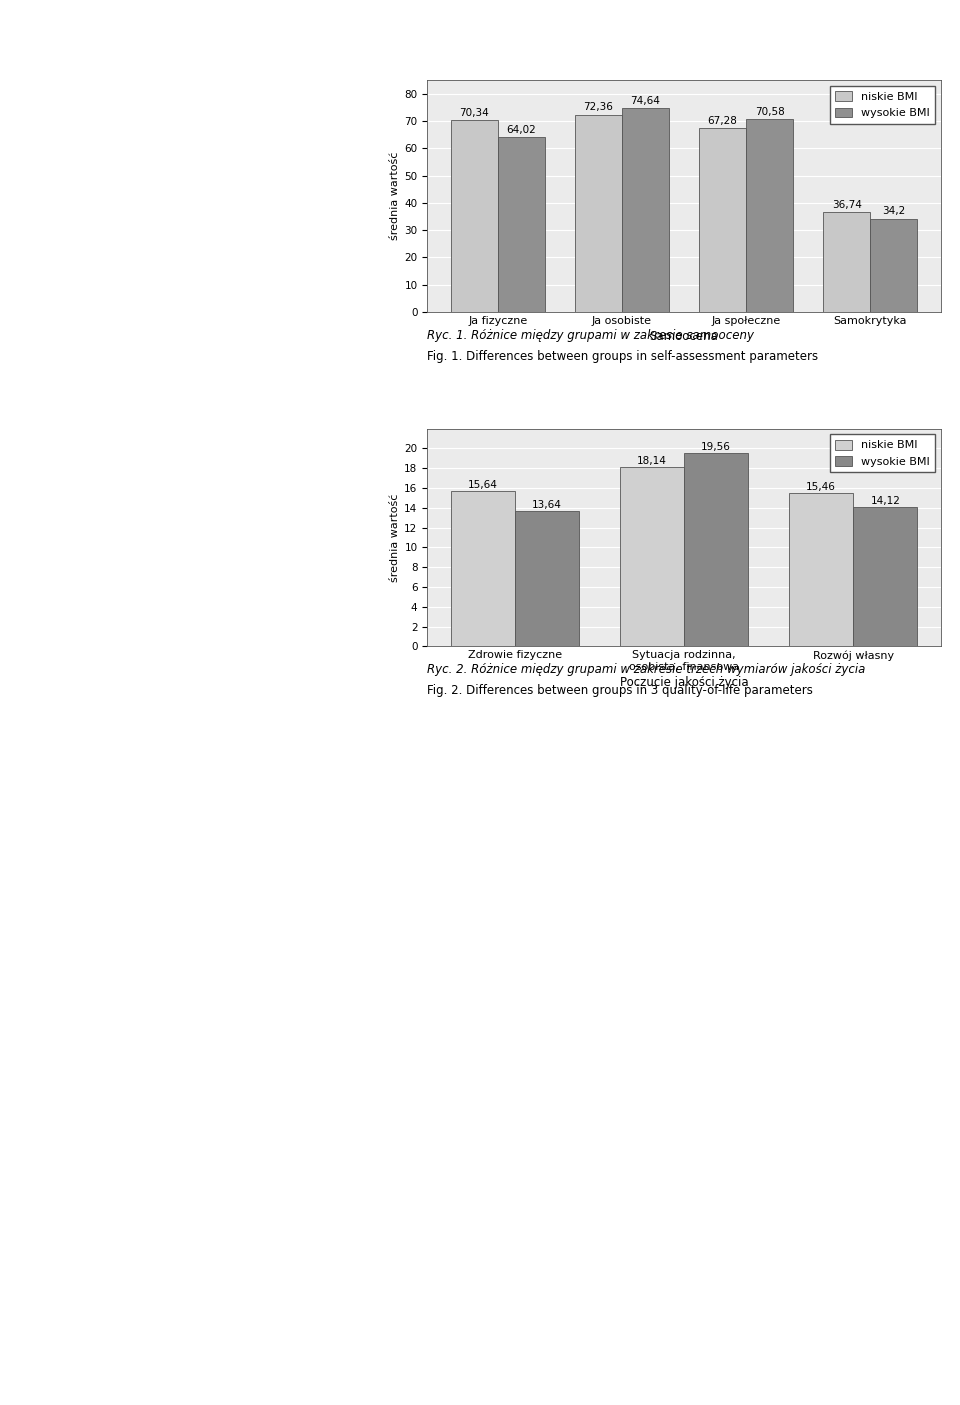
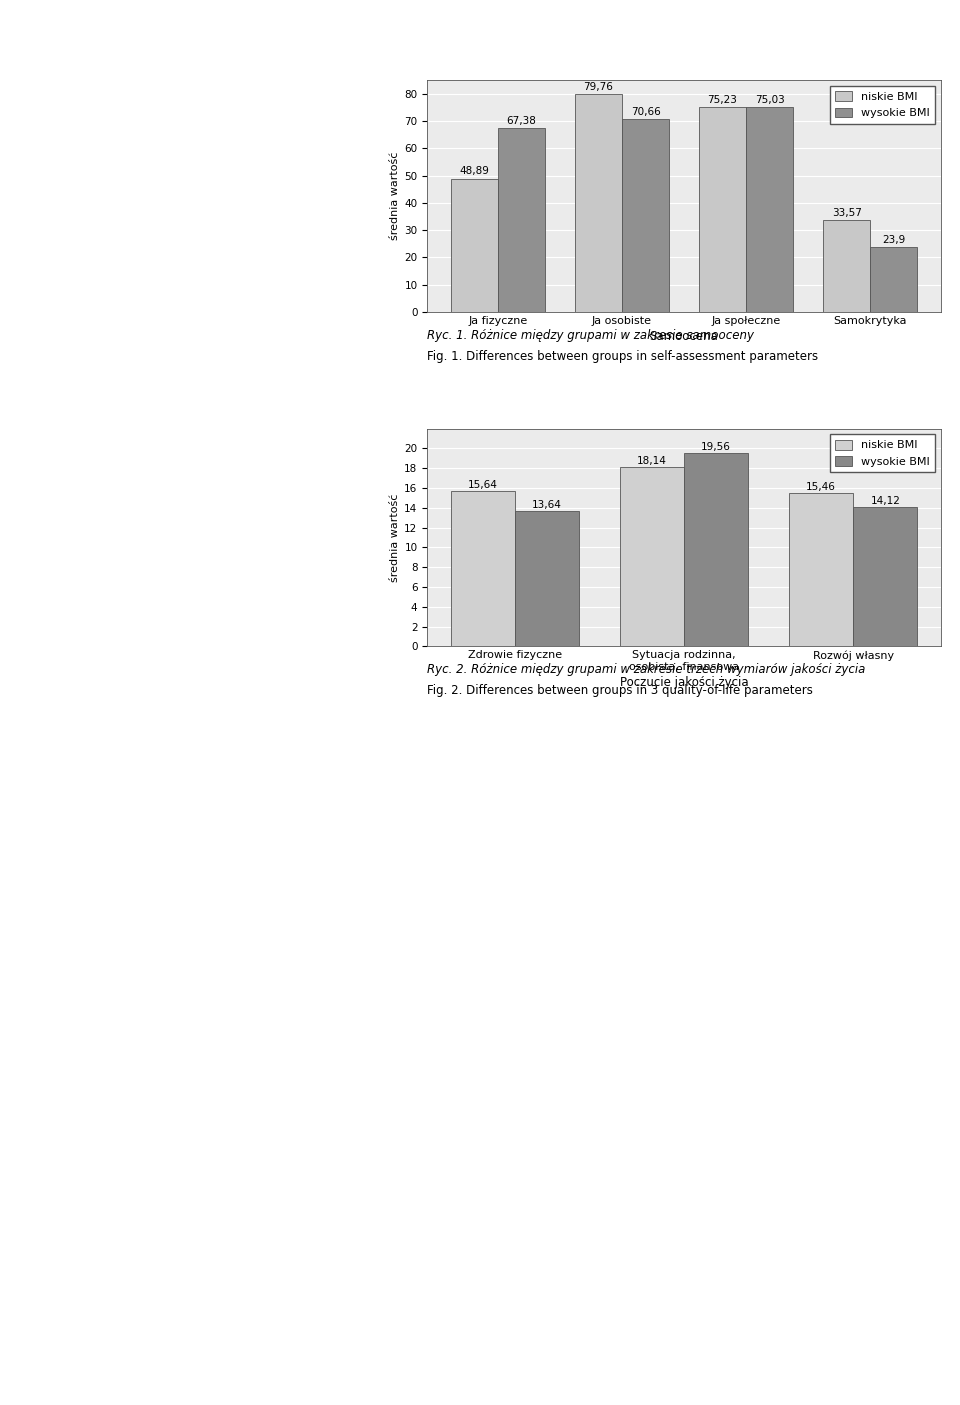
niskie BMI/Ja fizyczne: 70,34 -> 48,89
wysokie BMI/Ja fizyczne: 64,02 -> 67,38
niskie BMI/Ja osobiste: 72,36 -> 79,76
wysokie BMI/Ja osobiste: 74,64 -> 70,66
niskie BMI/Ja społeczne: 67,28 -> 75,23
wysokie BMI/Ja społeczne: 70,58 -> 75,03
niskie BMI/Samokrytyka: 36,74 -> 33,57
wysokie BMI/Samokrytyka: 34,2 -> 23,9
